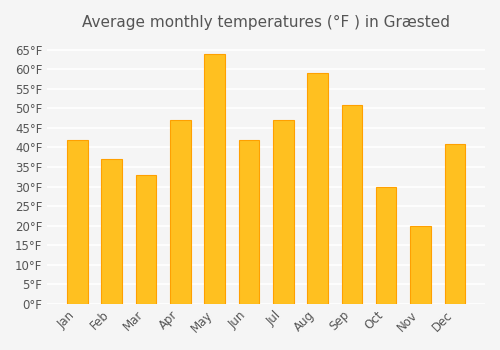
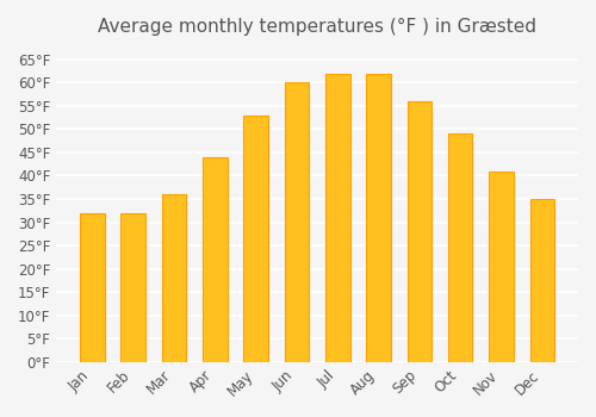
Jan: 42°F -> 32°F
Feb: 37°F -> 32°F
Mar: 33°F -> 36°F
Apr: 47°F -> 44°F
May: 64°F -> 53°F
Jun: 42°F -> 60°F
Jul: 47°F -> 62°F
Aug: 59°F -> 62°F
Sep: 51°F -> 56°F
Oct: 30°F -> 49°F
Nov: 20°F -> 41°F
Dec: 41°F -> 35°F
